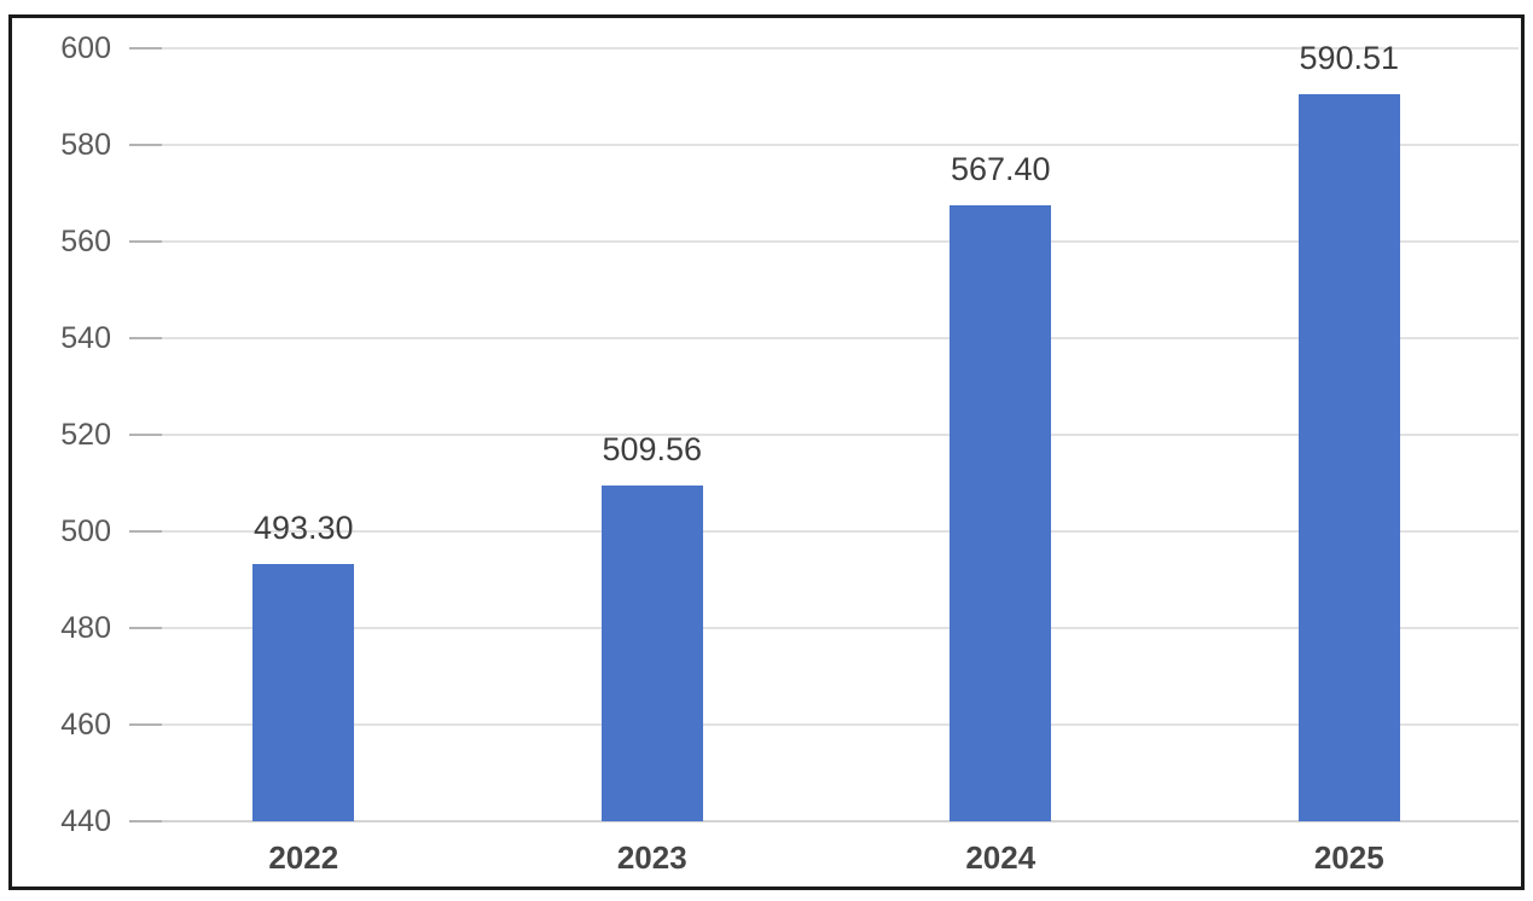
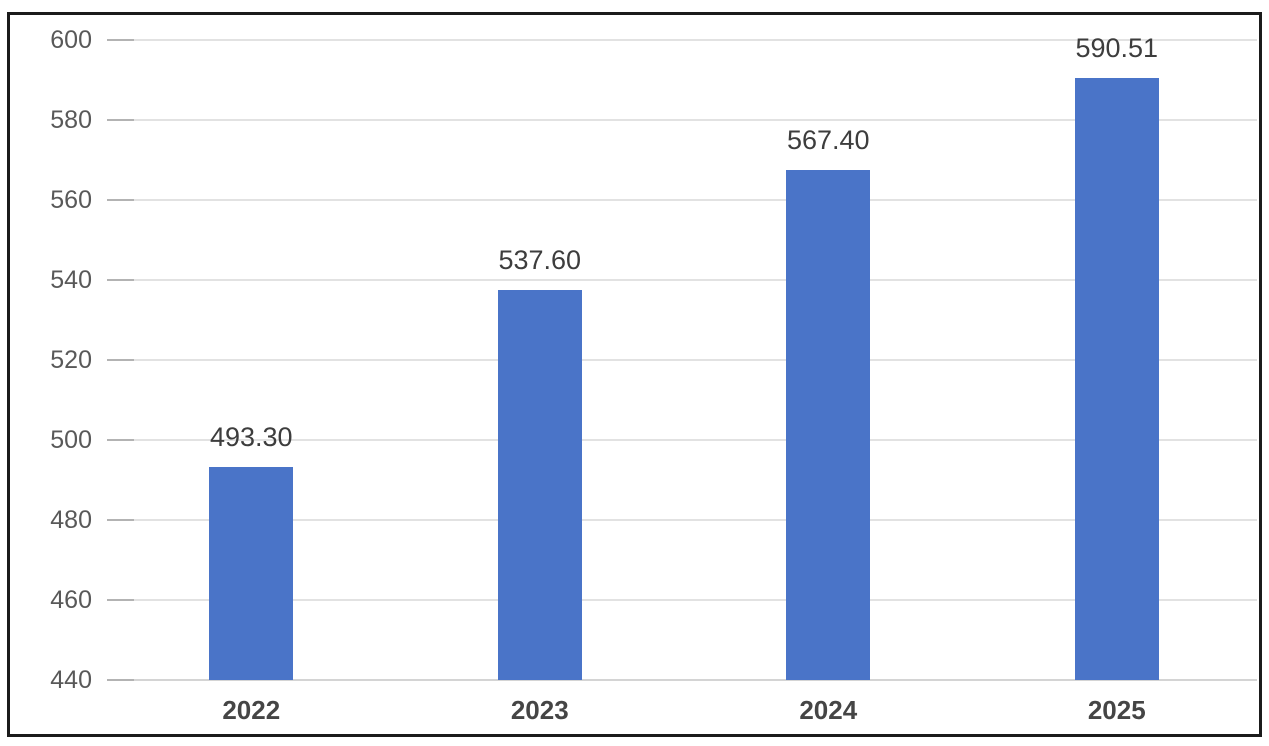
2023: 509.56 -> 537.60
